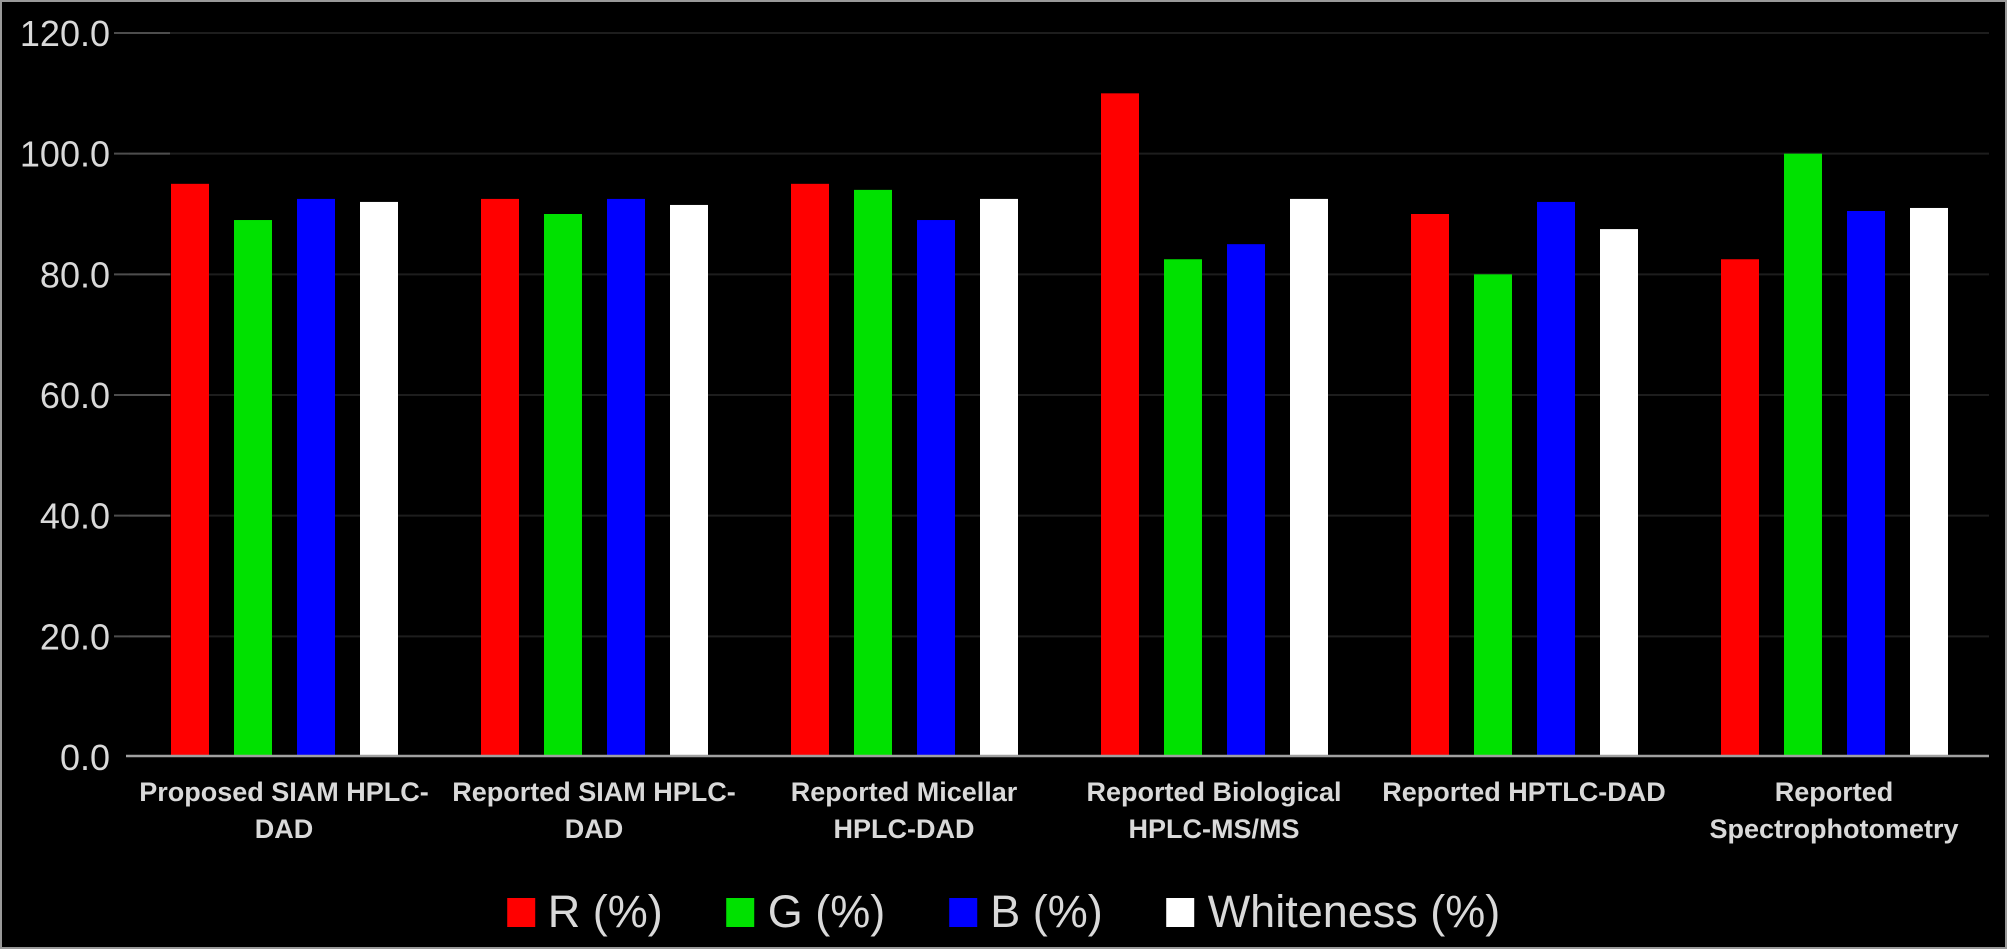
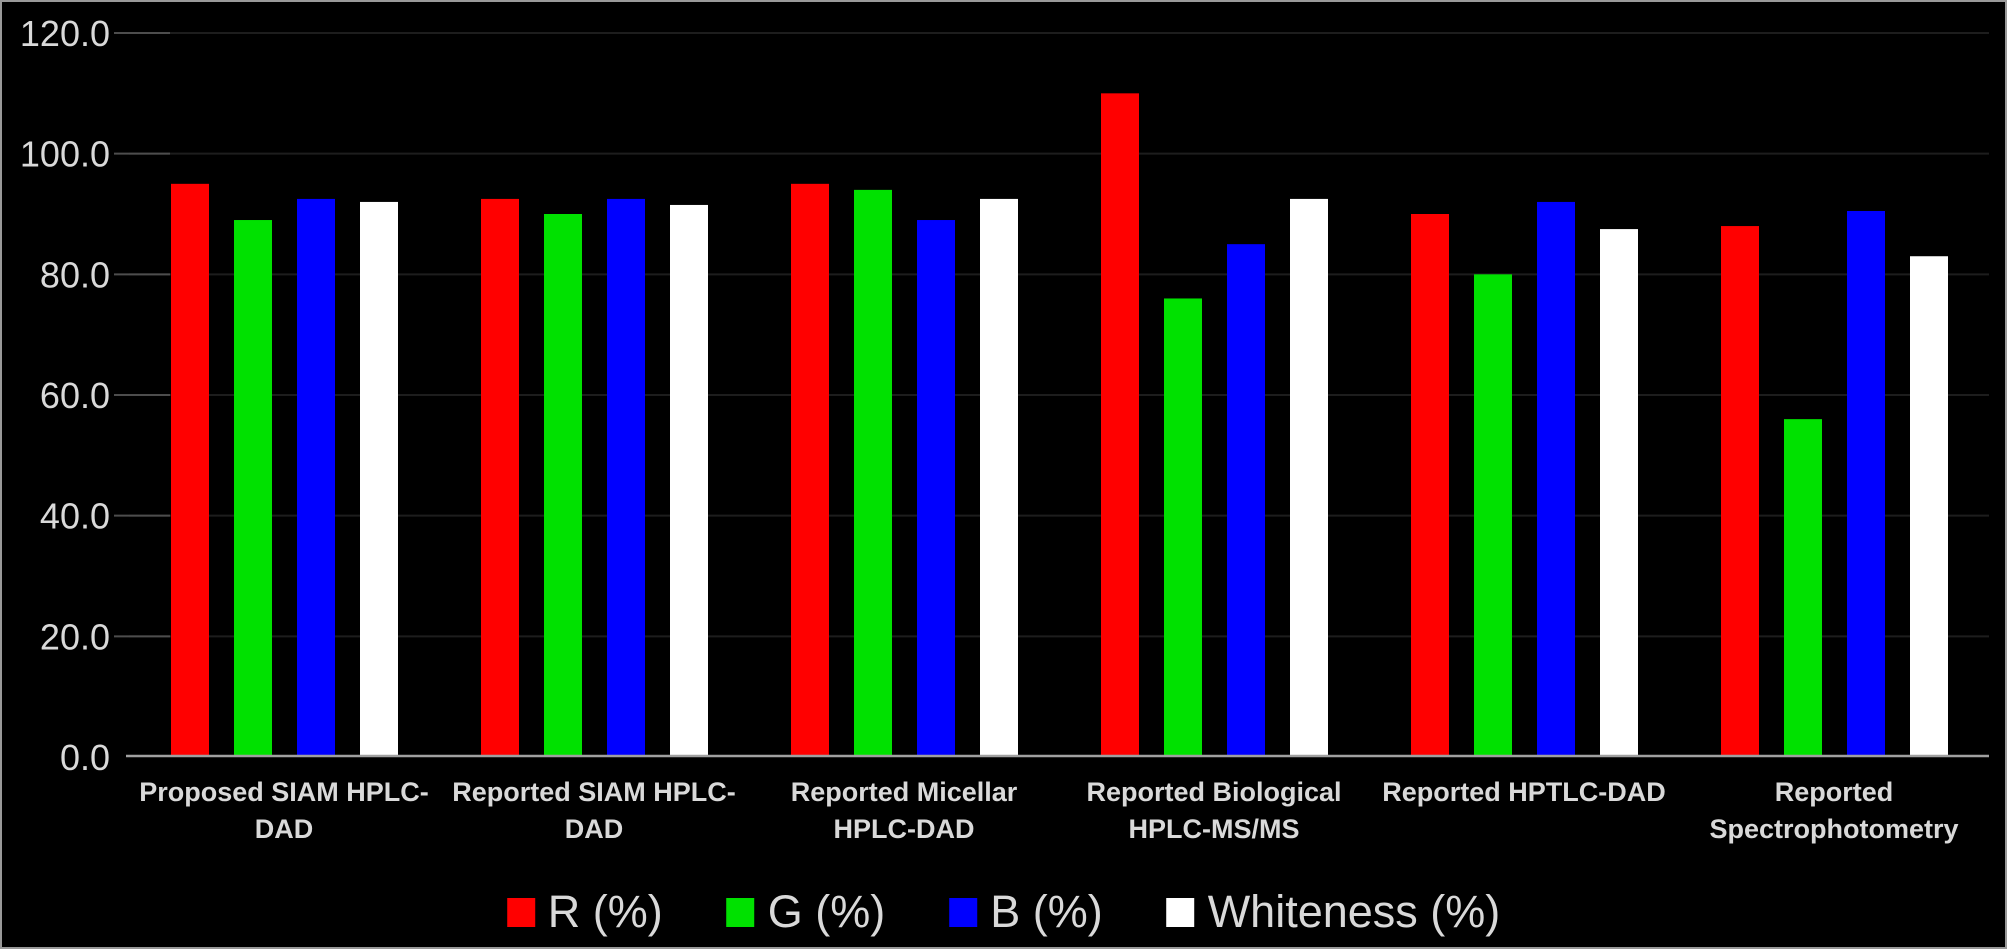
G (%)/Reported Biological HPLC-MS/MS: 82 -> 76
R (%)/Reported Spectrophotometry: 82 -> 88
G (%)/Reported Spectrophotometry: 100 -> 56
Whiteness (%)/Reported Spectrophotometry: 91 -> 83
